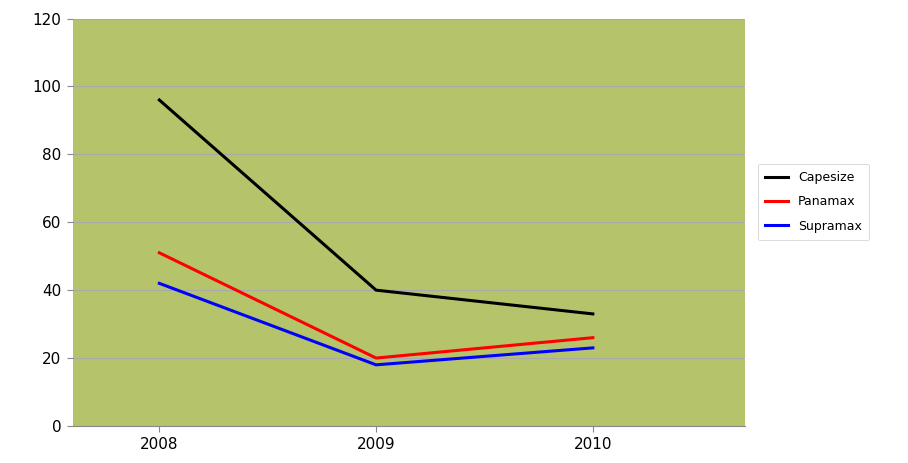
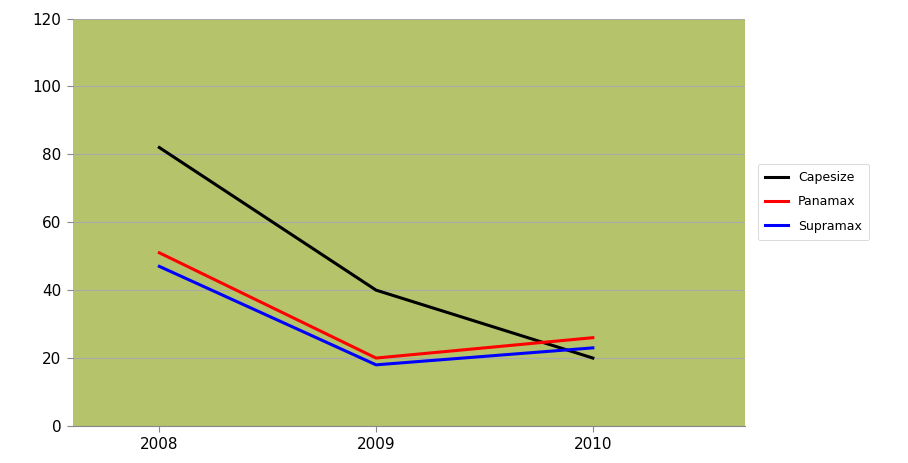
Capesize/2008: 96 -> 82
Supramax/2008: 42 -> 47
Capesize/2010: 33 -> 20
